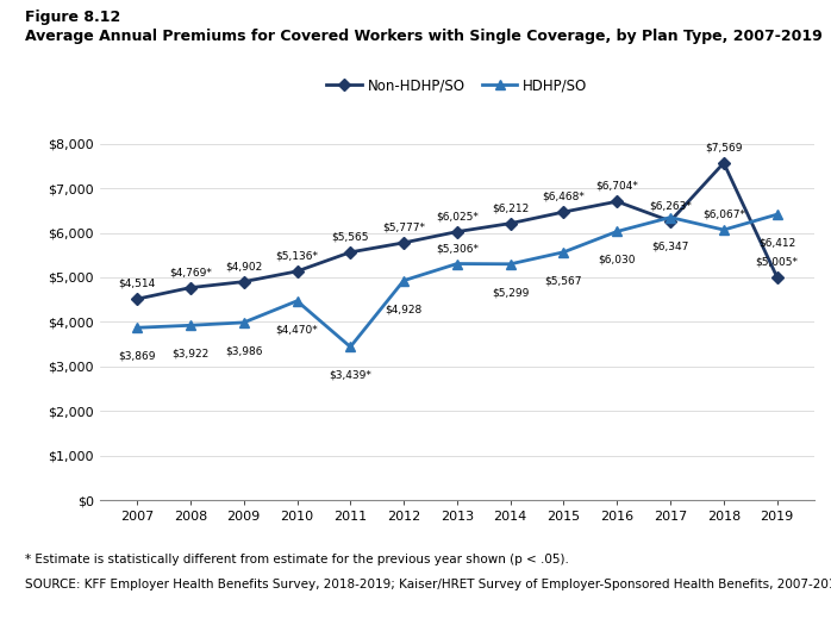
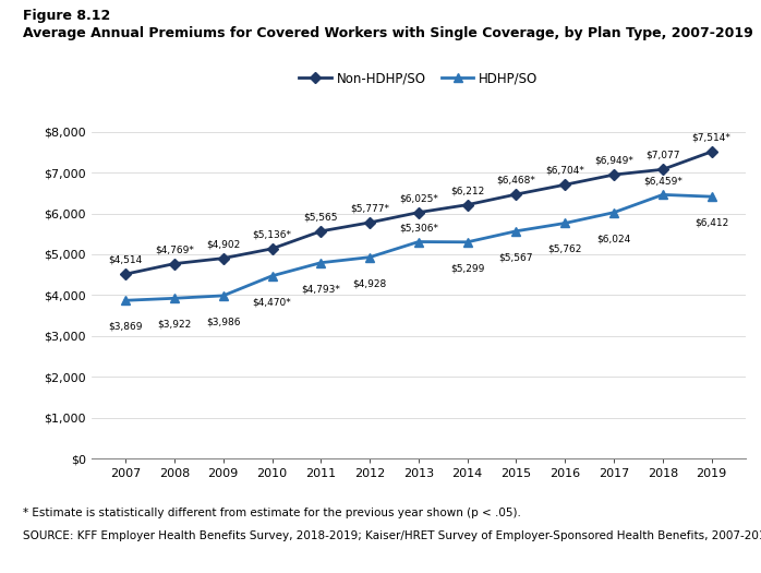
HDHP/SO/2011: $3,439* -> $4,793*
HDHP/SO/2016: $6,030 -> $5,762
Non-HDHP/SO/2017: $6,263* -> $6,949*
HDHP/SO/2017: $6,347 -> $6,024
Non-HDHP/SO/2018: $7,569 -> $7,077
HDHP/SO/2018: $6,067* -> $6,459*
Non-HDHP/SO/2019: $5,005* -> $7,514*
